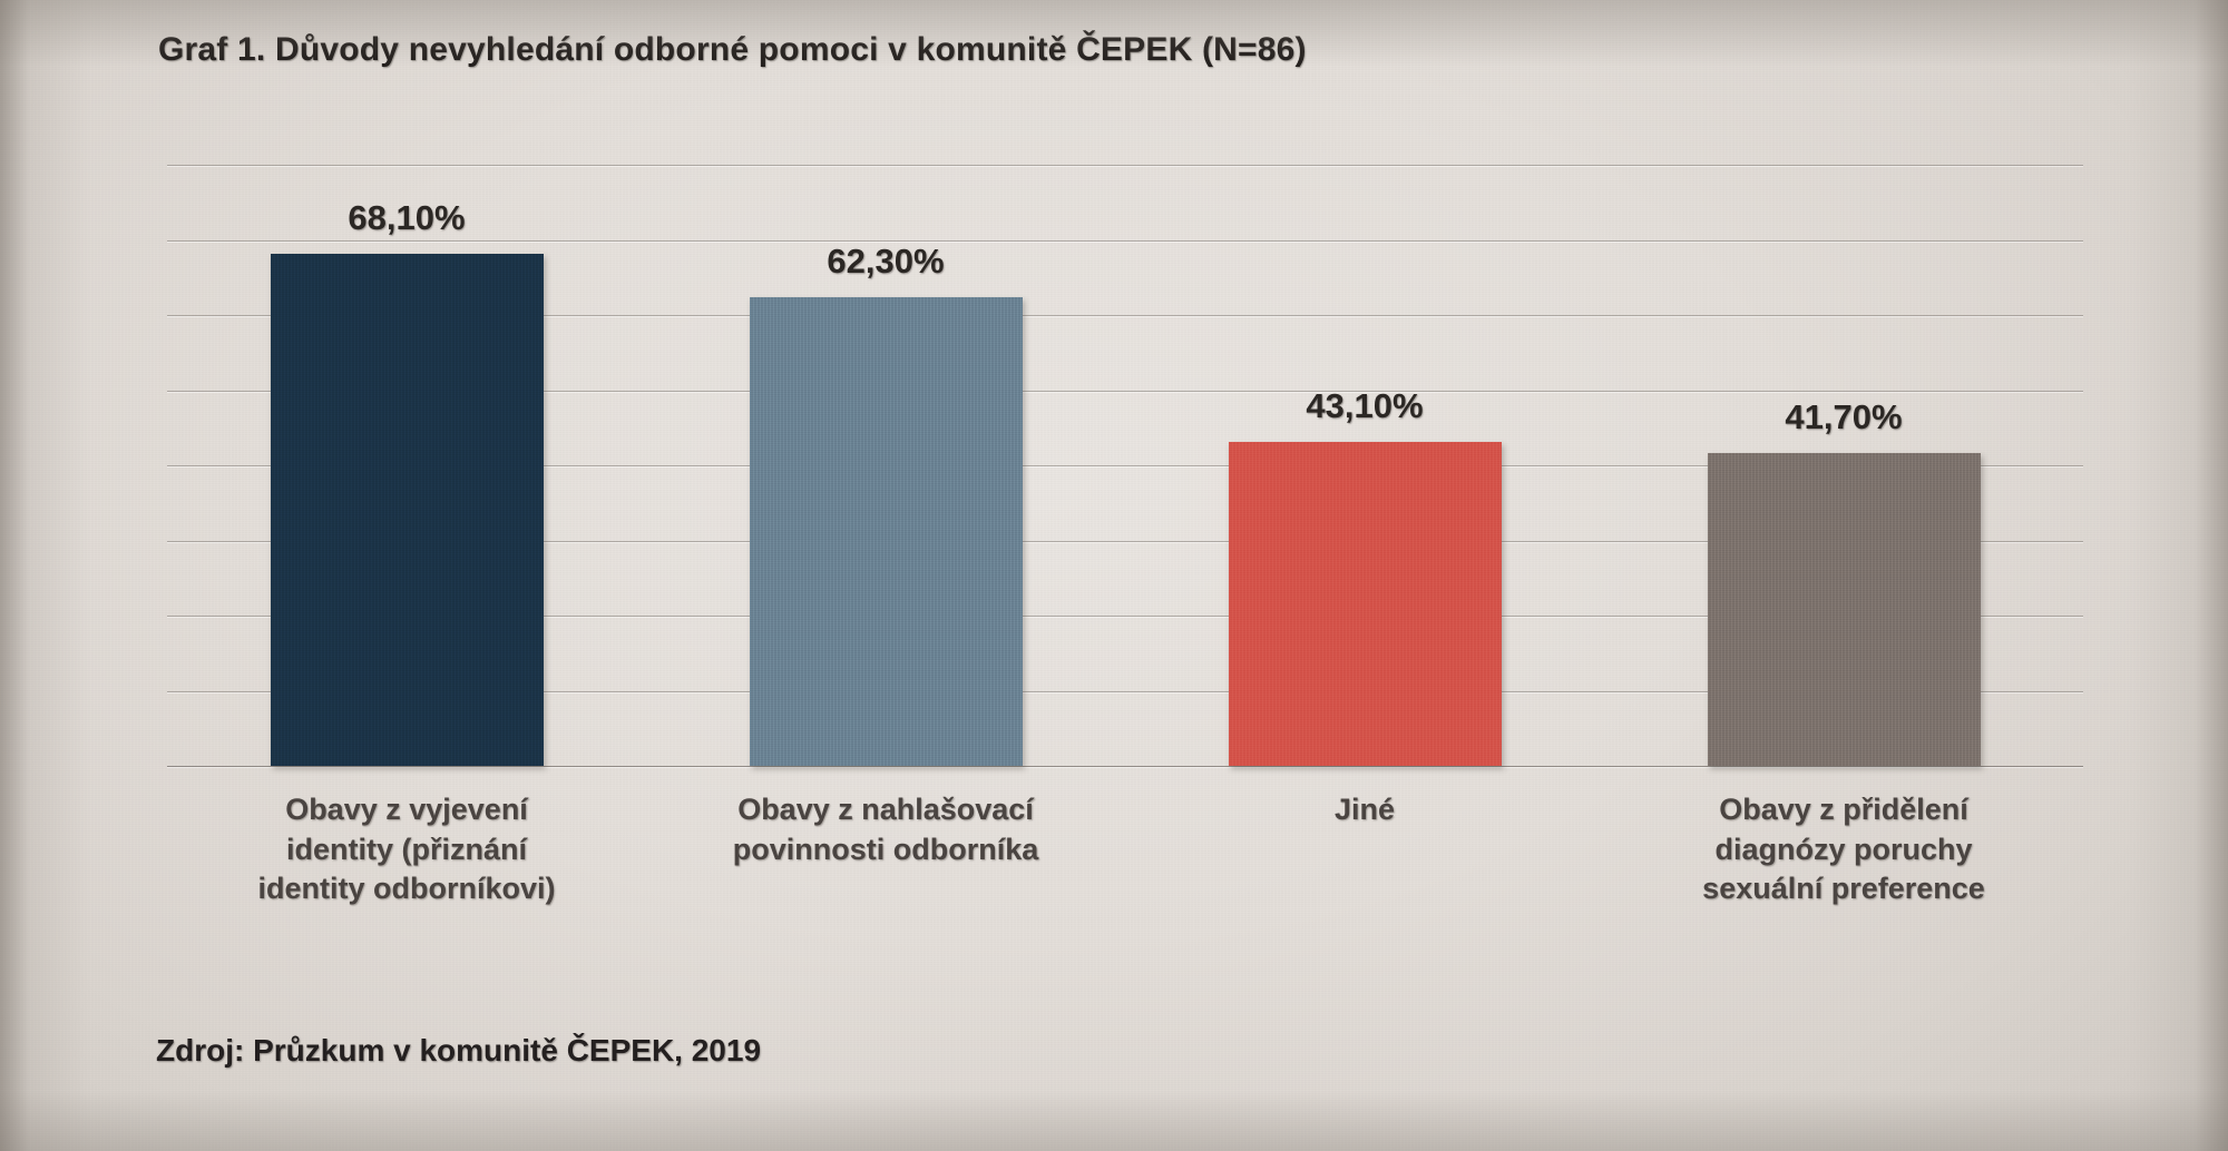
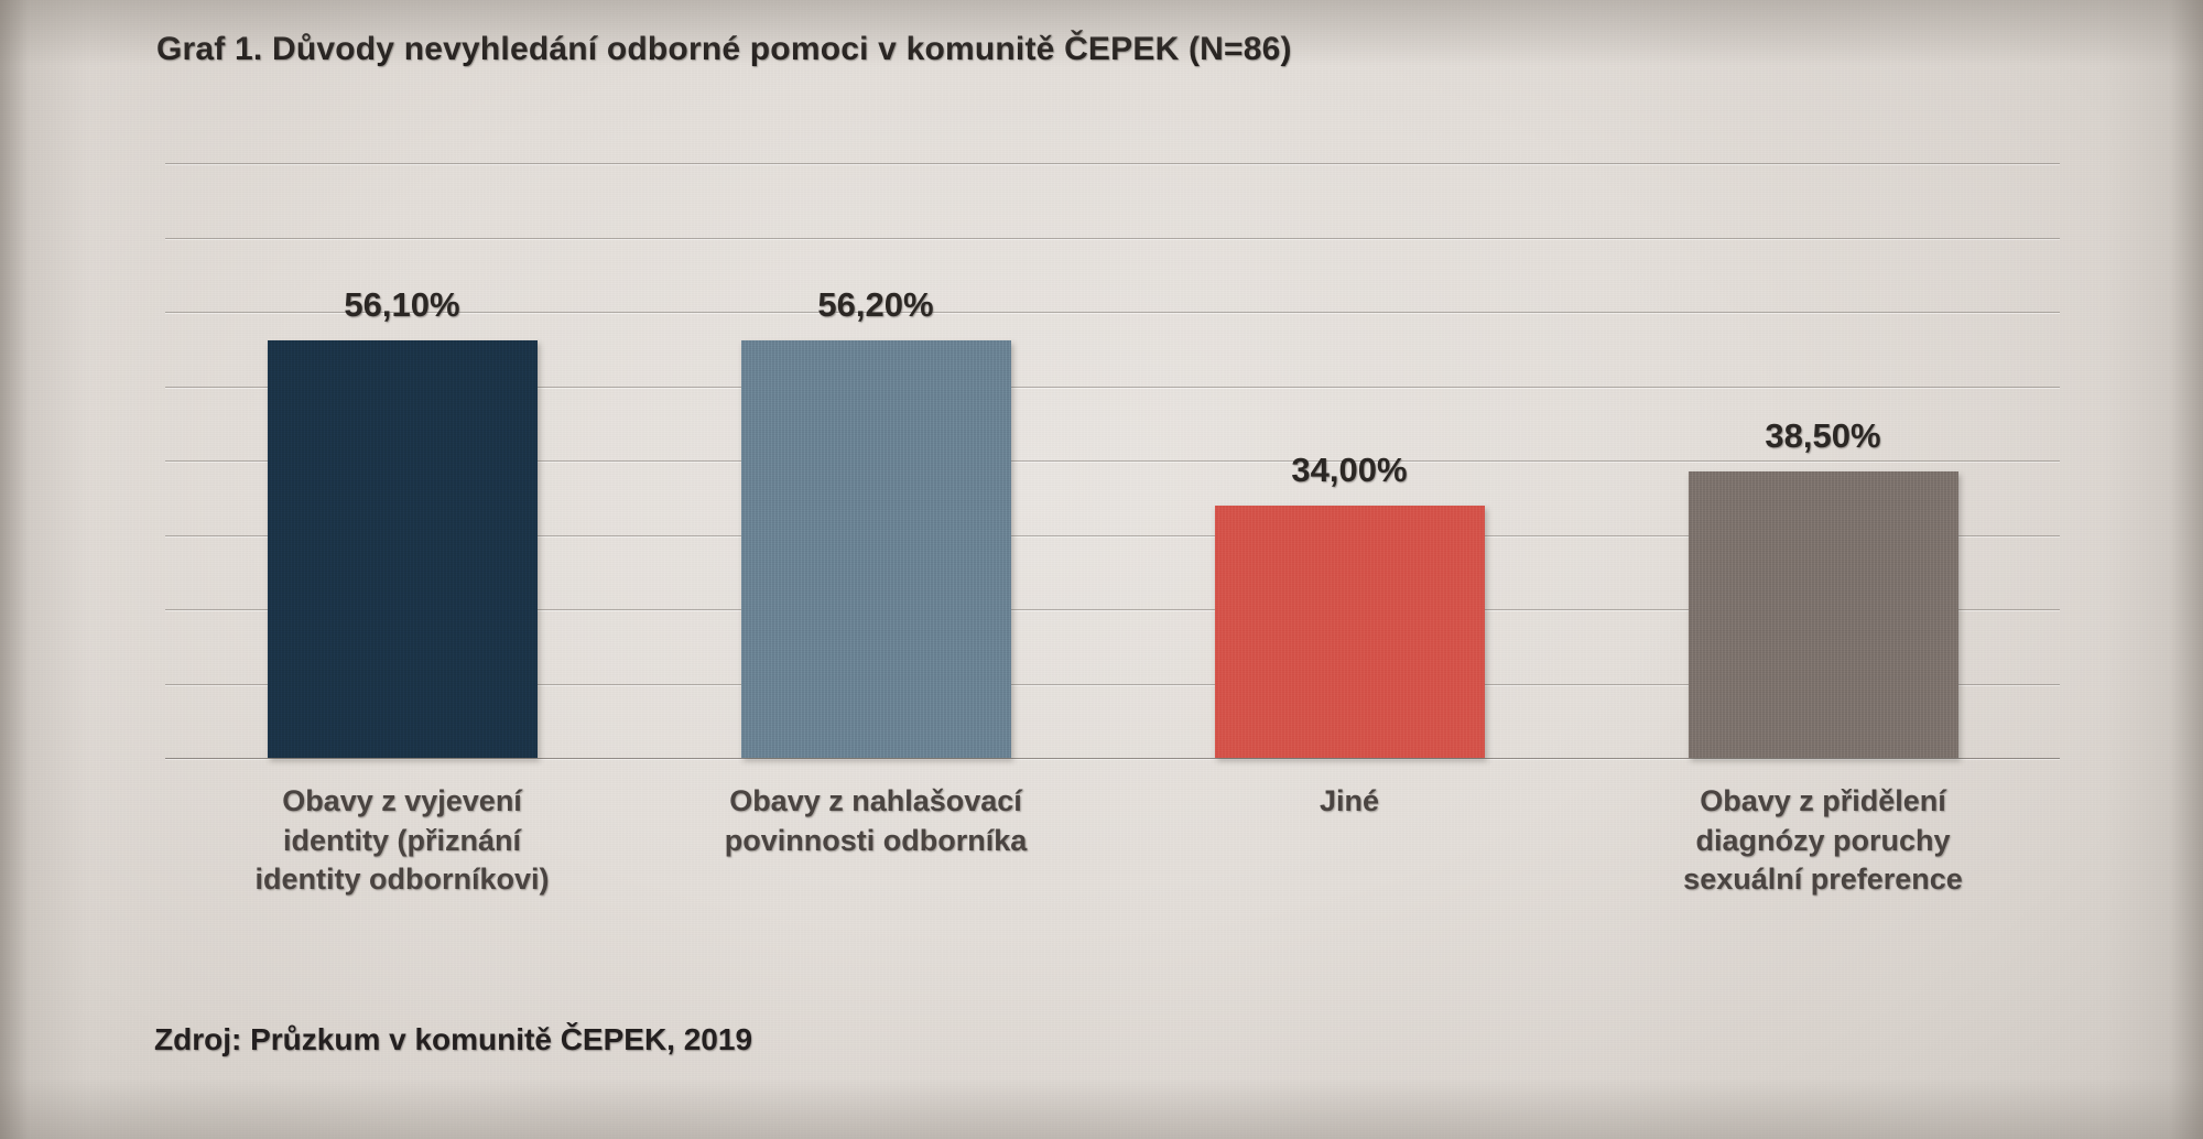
Obavy z vyjevení identity (přiznání identity odborníkovi): 68,10% -> 56,10%
Obavy z nahlašovací povinnosti odborníka: 62,30% -> 56,20%
Jiné: 43,10% -> 34,00%
Obavy z přidělení diagnózy poruchy sexuální preference: 41,70% -> 38,50%
